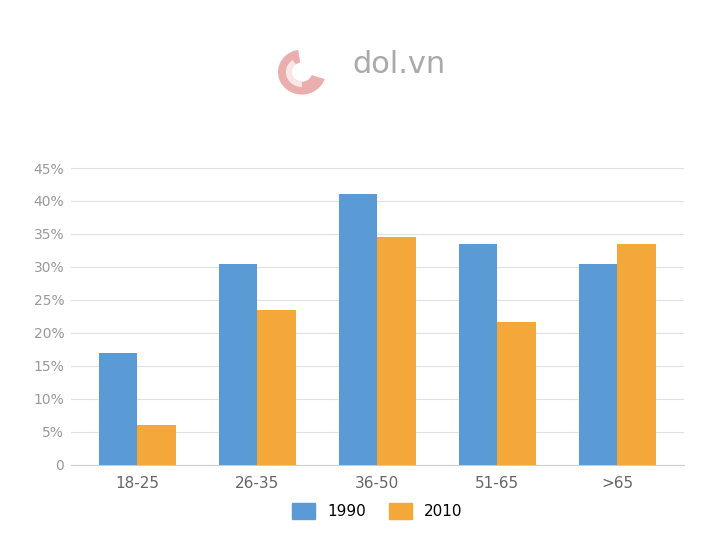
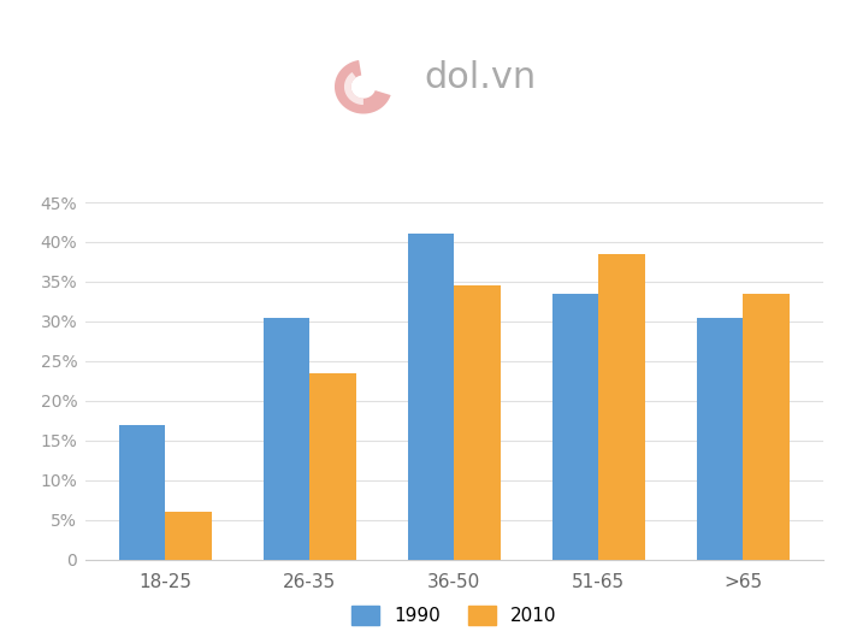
2010/51-65: 21.6% -> 38.5%
